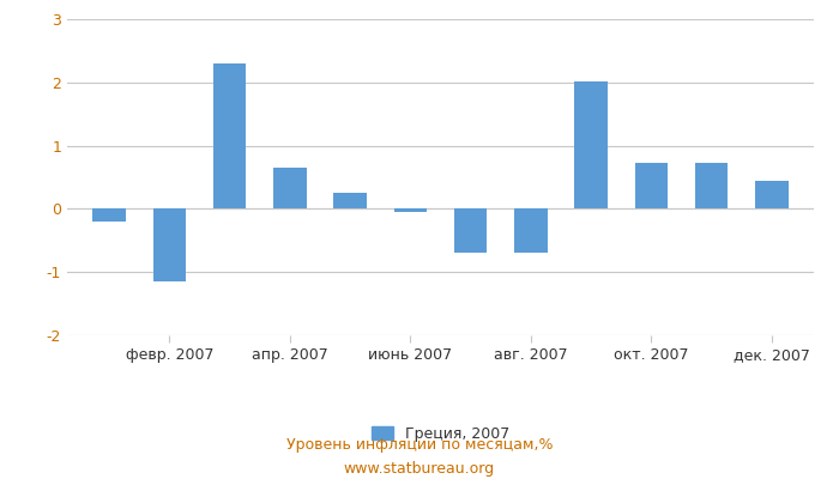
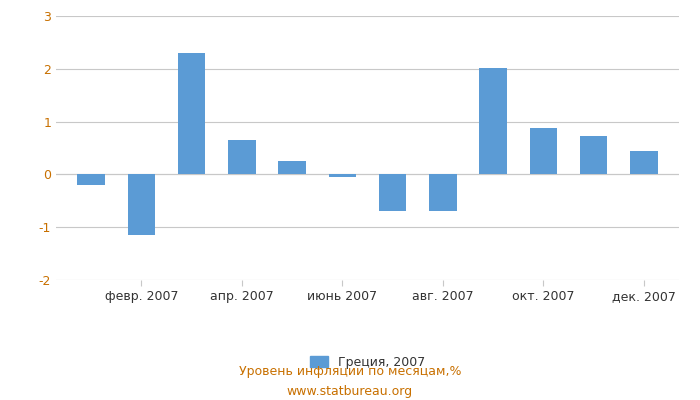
окт. 2007: 0.72 -> 0.88
